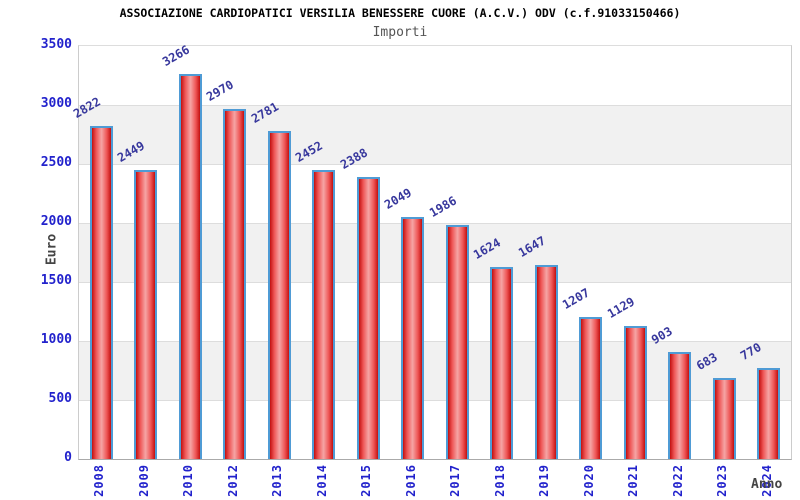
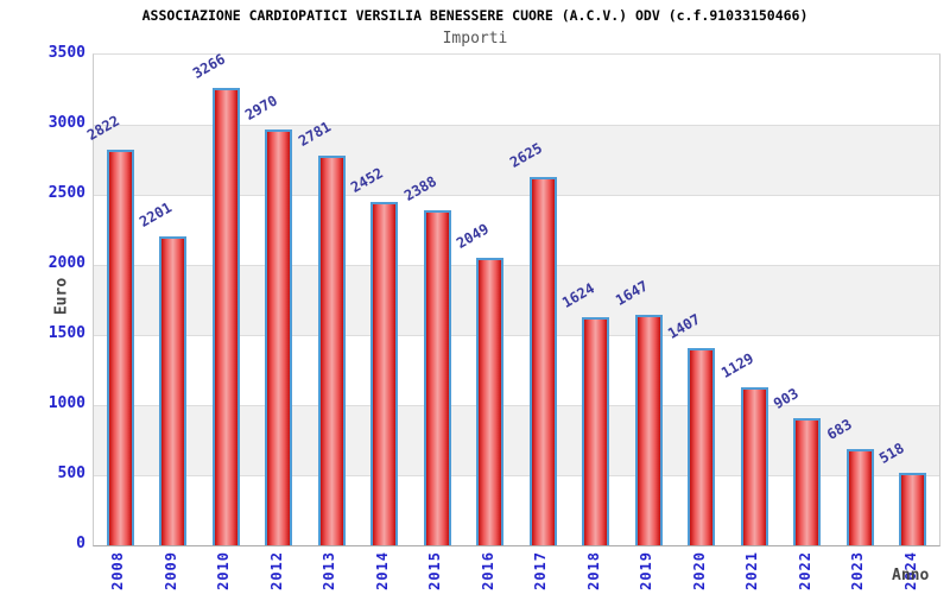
2009: 2449 -> 2201
2017: 1986 -> 2625
2020: 1207 -> 1407
2024: 770 -> 518
